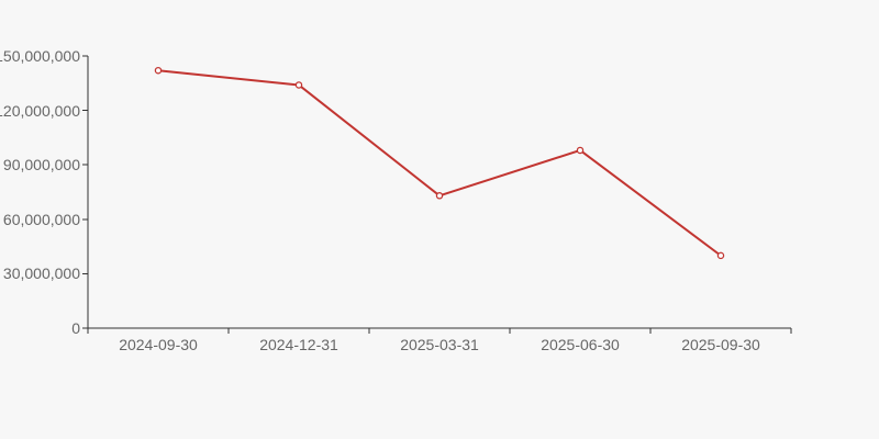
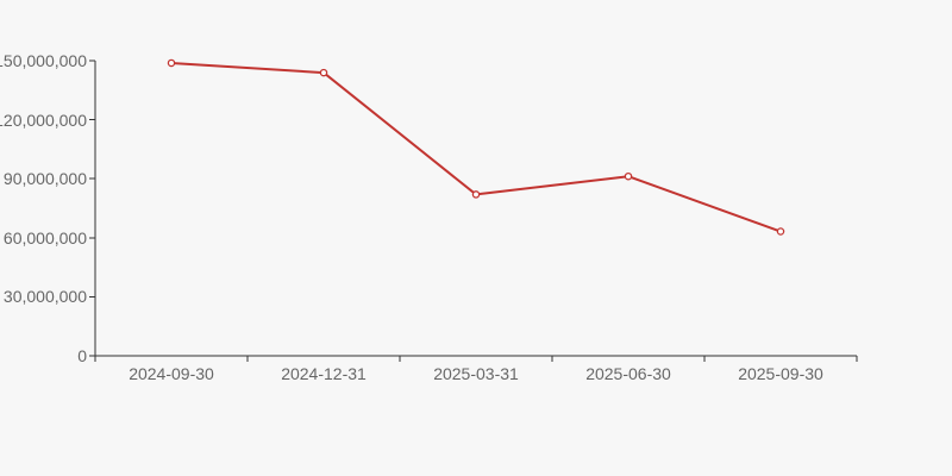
2024-09-30: 142000000 -> 149000000
2024-12-31: 134000000 -> 144000000
2025-03-31: 73000000 -> 82000000
2025-06-30: 98000000 -> 91000000
2025-09-30: 40000000 -> 63000000
